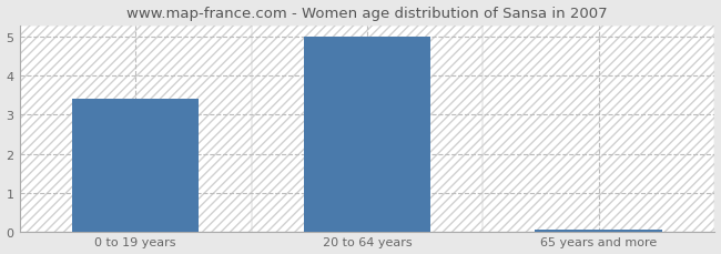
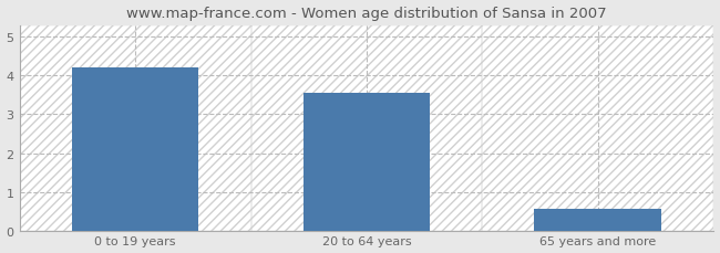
0 to 19 years: 3.40 -> 4.20
20 to 64 years: 5.00 -> 3.55
65 years and more: 0.05 -> 0.55
